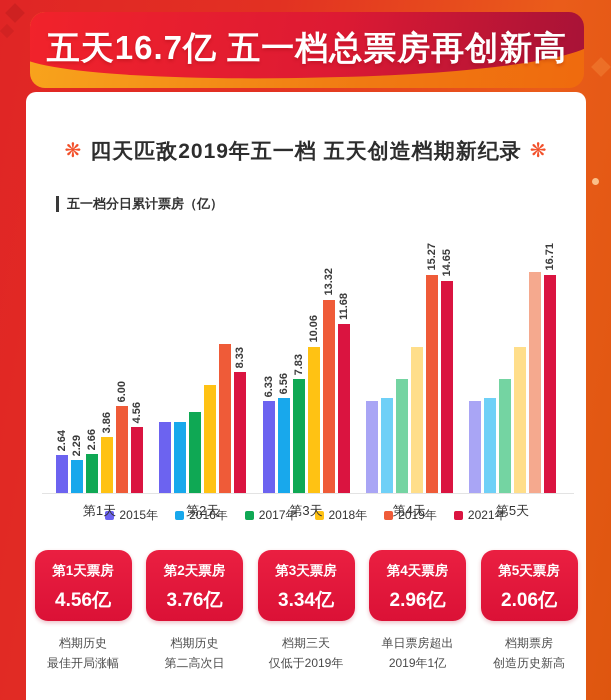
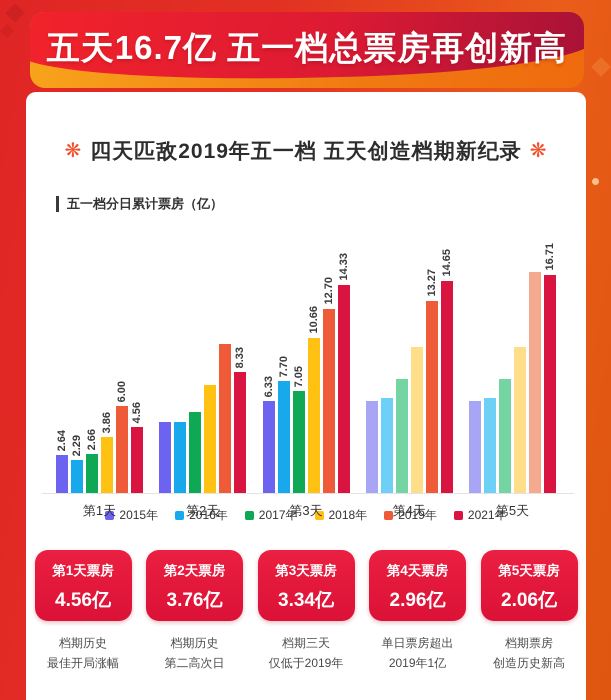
2016年/第3天: 6.56 -> 7.70
2017年/第3天: 7.83 -> 7.05
2018年/第3天: 10.06 -> 10.66
2019年/第3天: 13.32 -> 12.70
2021年/第3天: 11.68 -> 14.33
2019年/第4天: 15.27 -> 13.27
